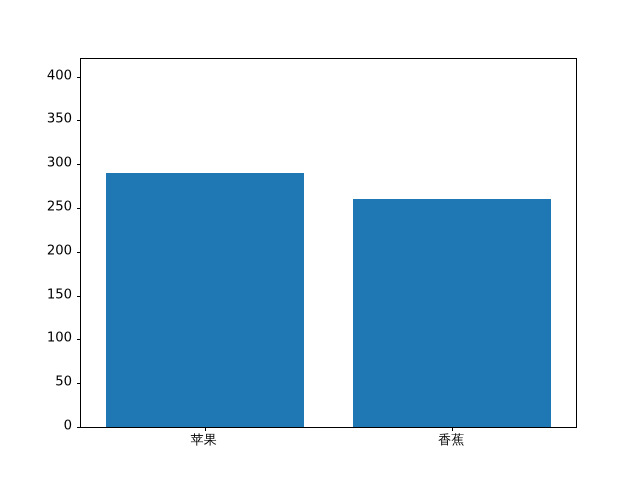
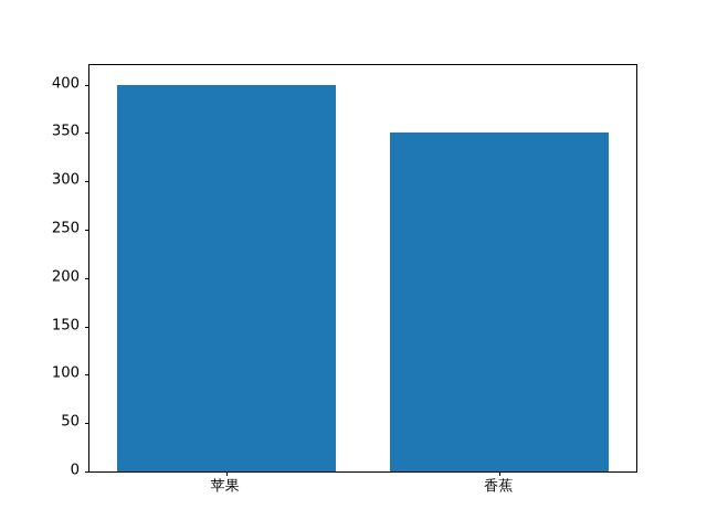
苹果: 290 -> 400
香蕉: 260 -> 350
